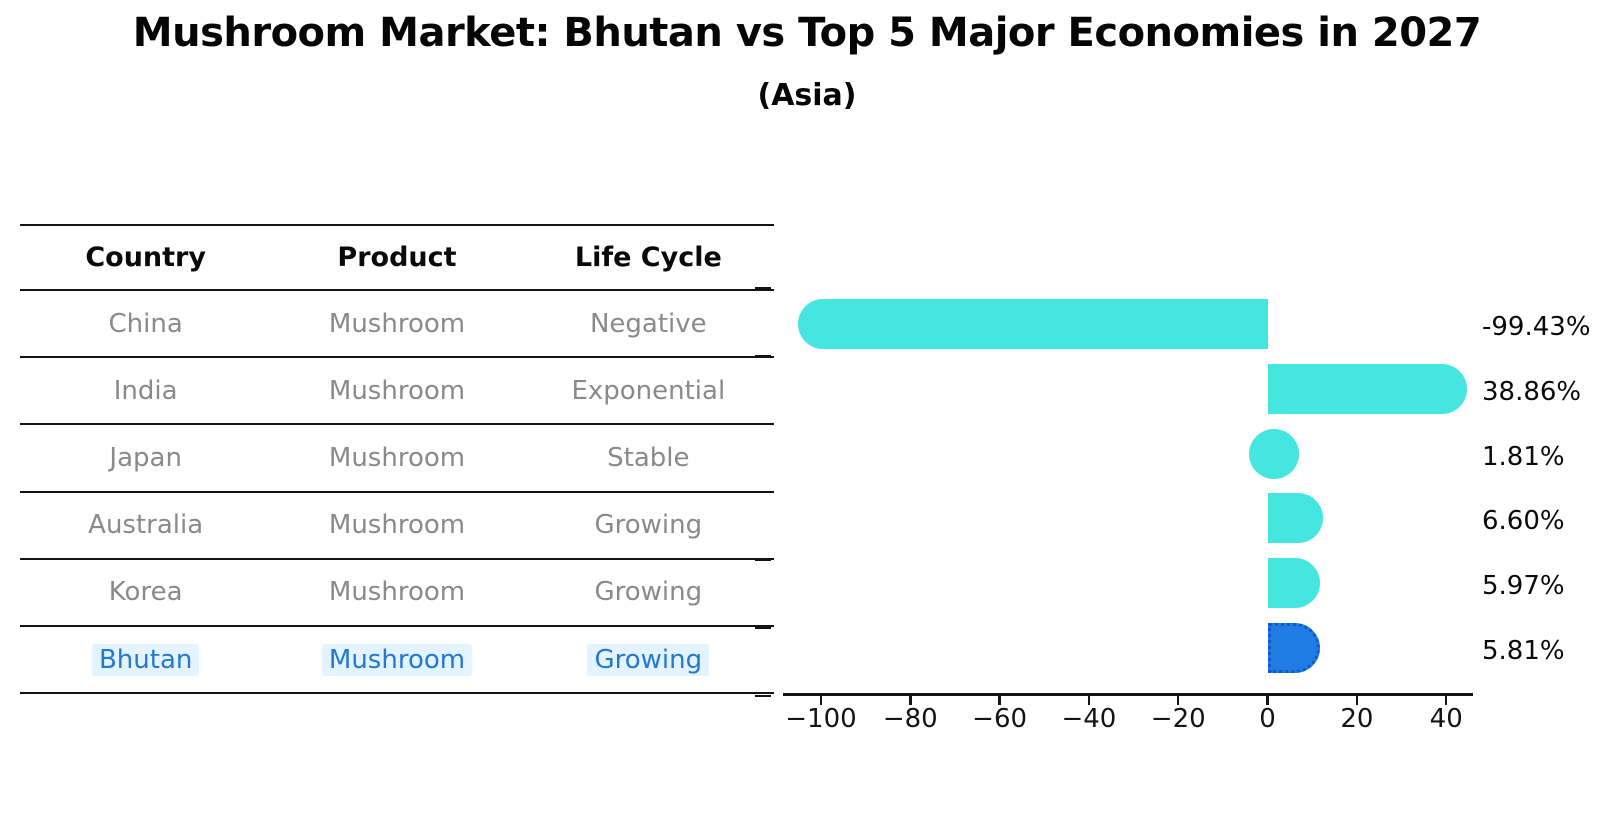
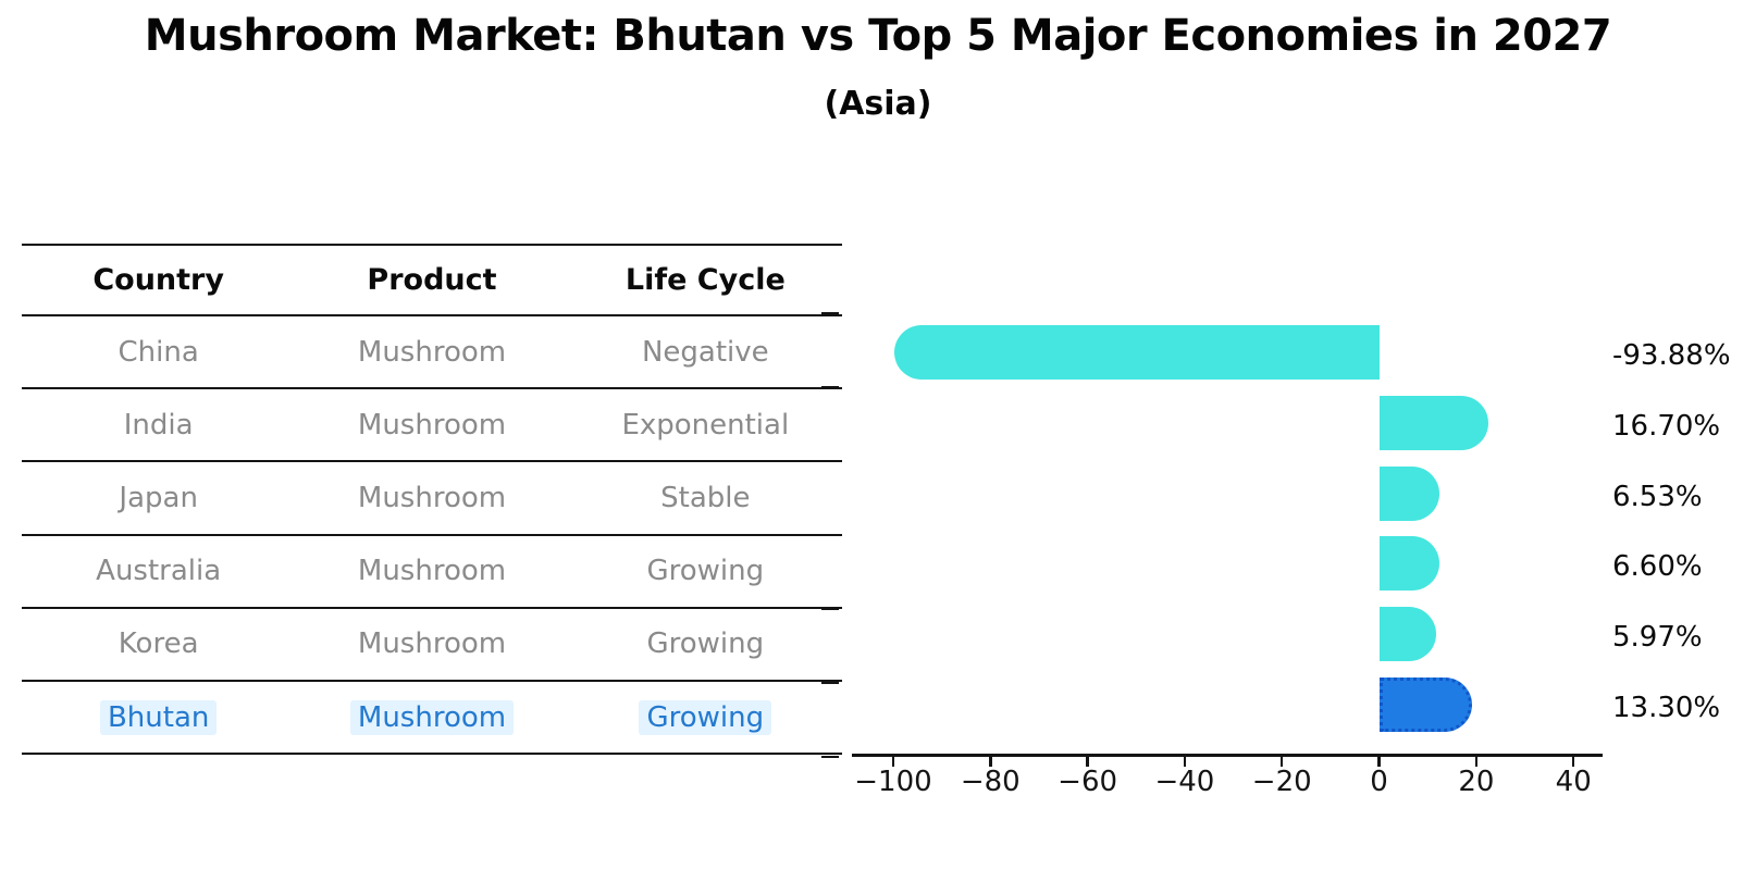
China: -99.43% -> -93.88%
India: 38.86% -> 16.70%
Japan: 1.81% -> 6.53%
Bhutan: 5.81% -> 13.30%
